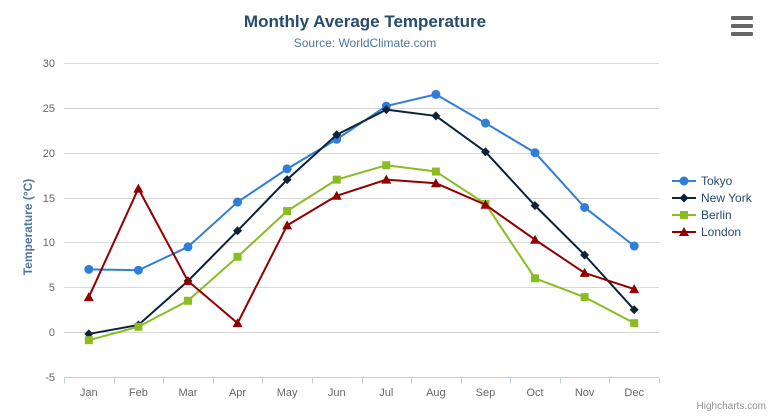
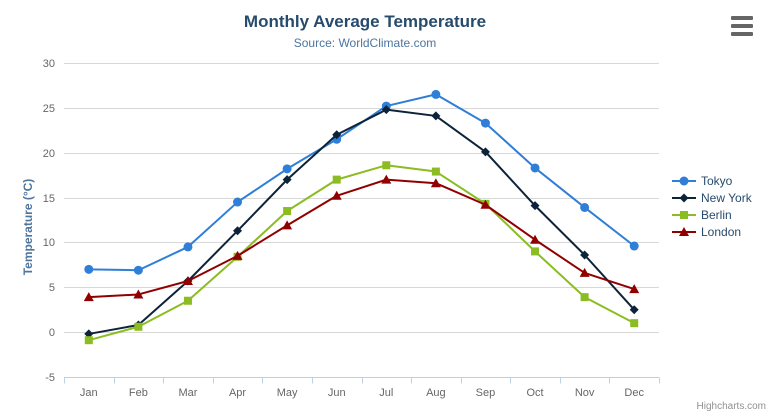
London/Feb: 16 -> 4
London/Apr: 1 -> 8
Tokyo/Oct: 20 -> 18
Berlin/Oct: 6 -> 9
